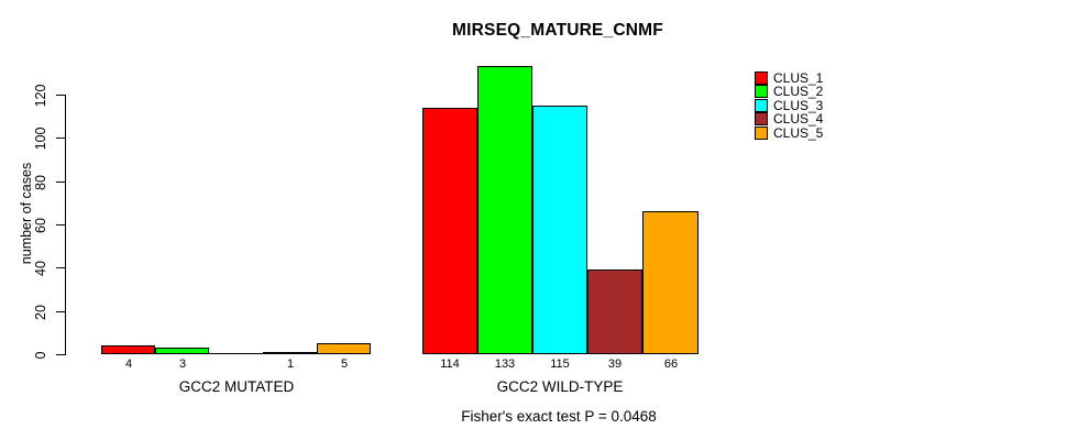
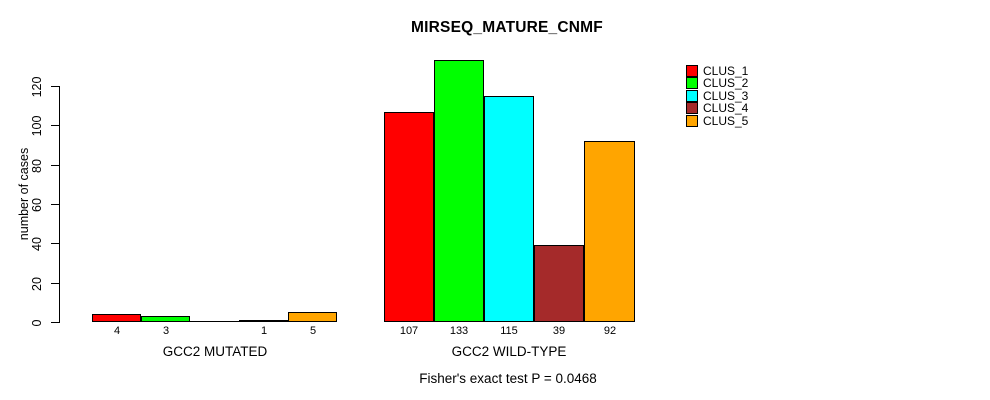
CLUS_1/GCC2 WILD-TYPE: 114 -> 107
CLUS_5/GCC2 WILD-TYPE: 66 -> 92
